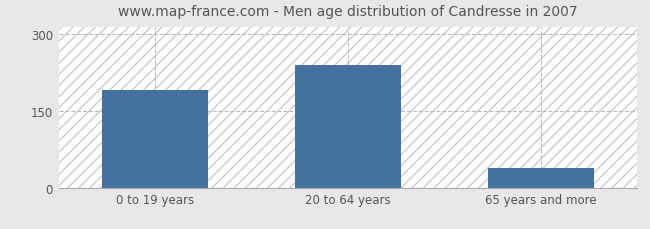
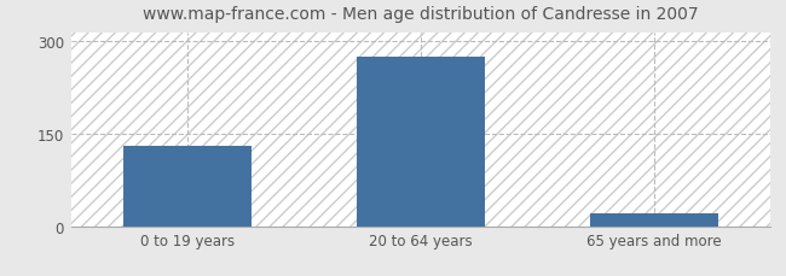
0 to 19 years: 190 -> 130
20 to 64 years: 240 -> 275
65 years and more: 38 -> 20
